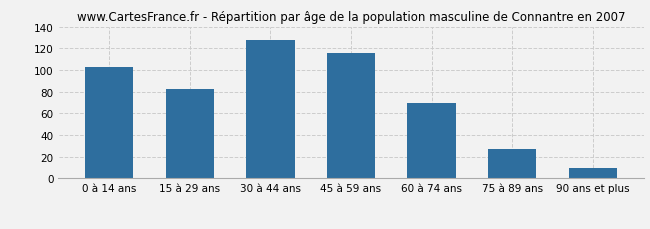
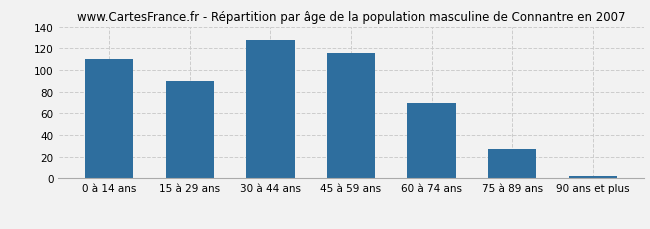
0 à 14 ans: 103 -> 110
15 à 29 ans: 82 -> 90
90 ans et plus: 10 -> 2
